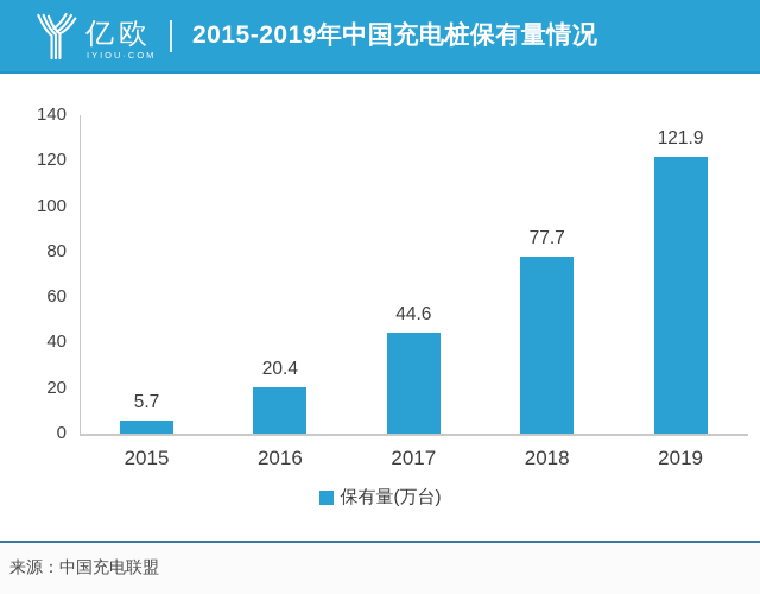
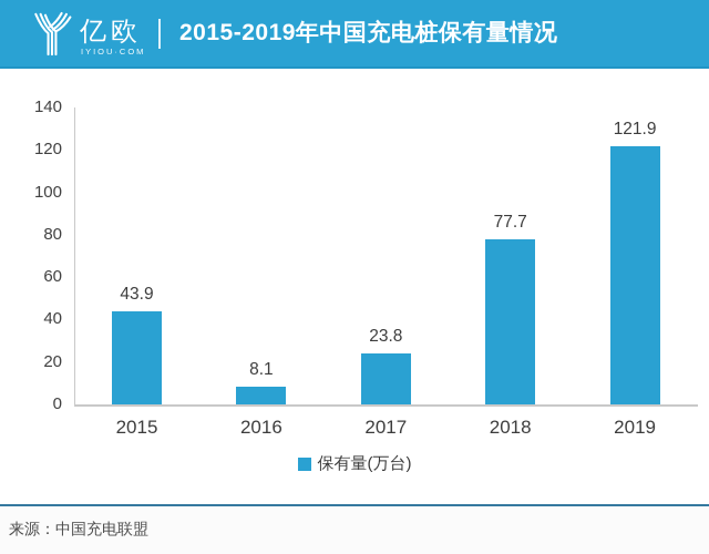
2015: 5.7 -> 43.9
2016: 20.4 -> 8.1
2017: 44.6 -> 23.8
